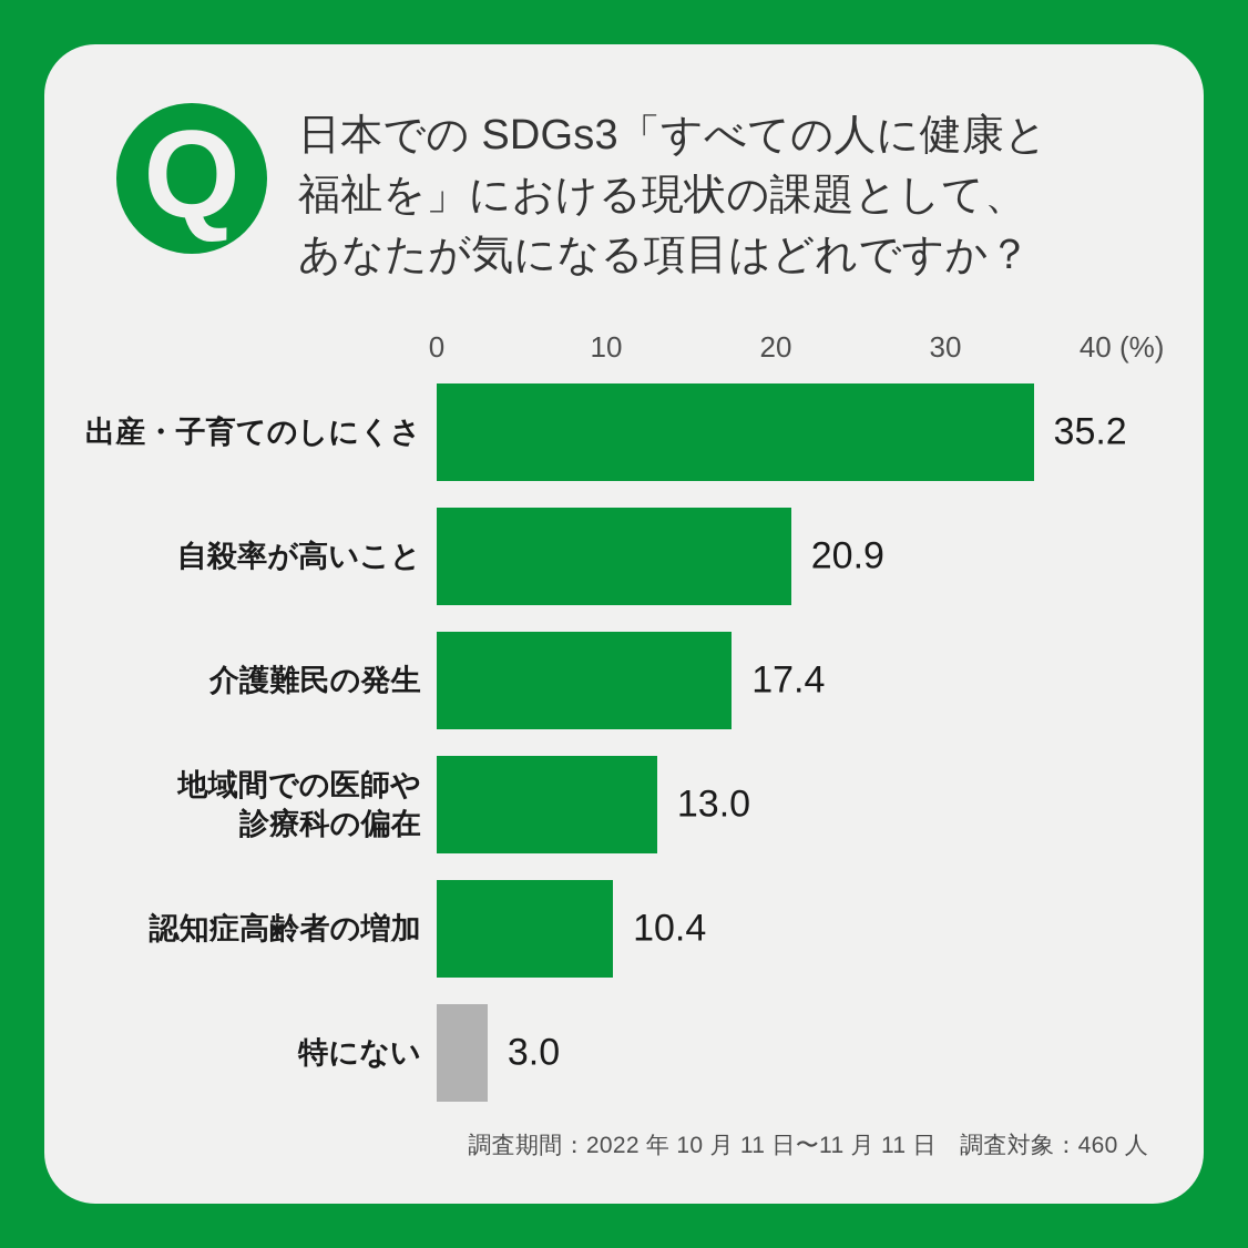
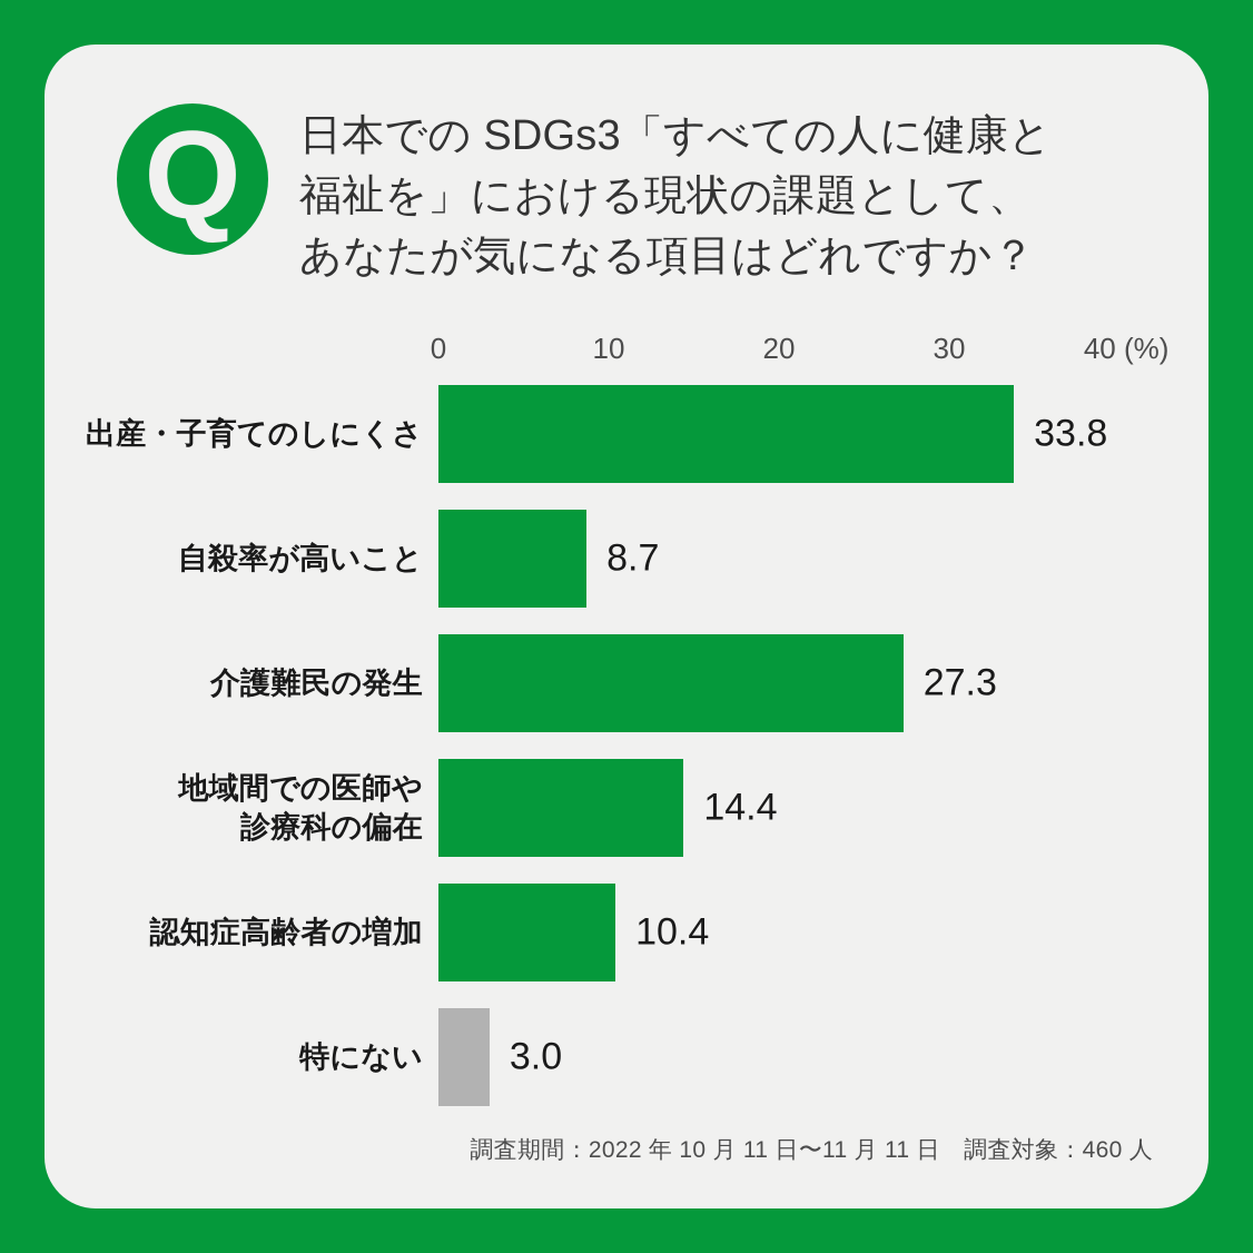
出産・子育てのしにくさ: 35.2 -> 33.8
自殺率が高いこと: 20.9 -> 8.7
介護難民の発生: 17.4 -> 27.3
地域間での医師や 診療科の偏在: 13.0 -> 14.4
